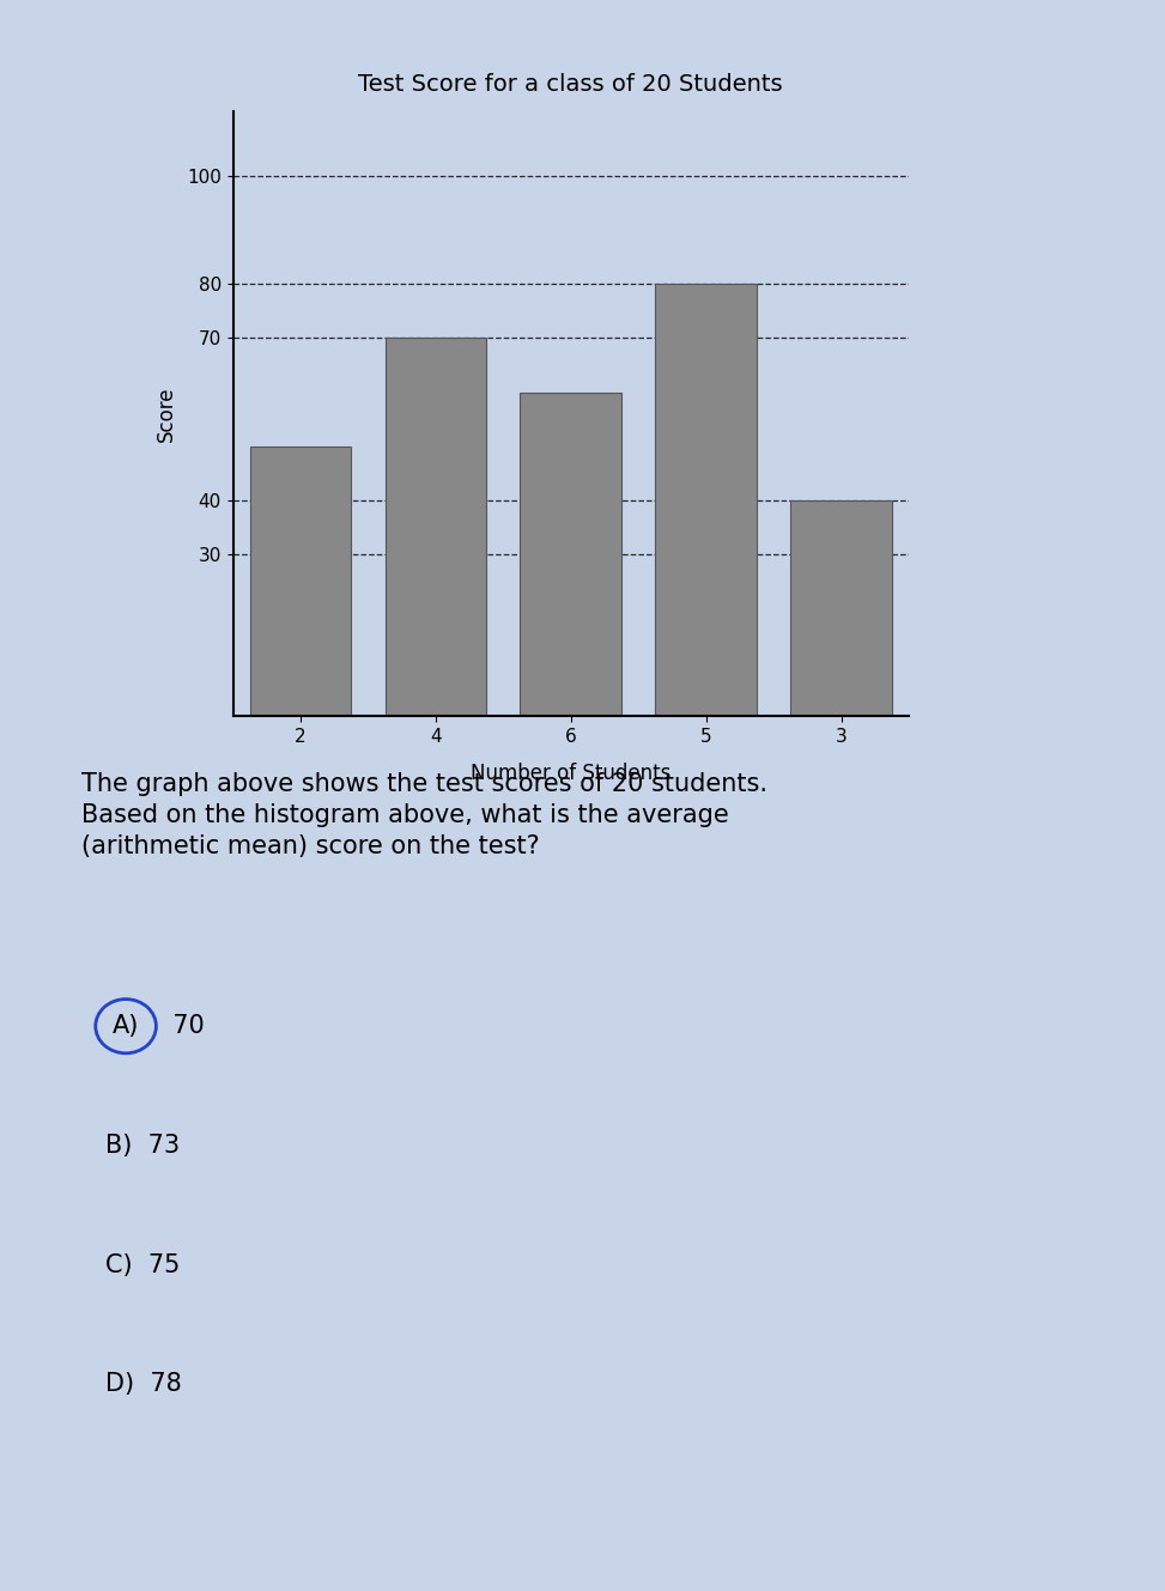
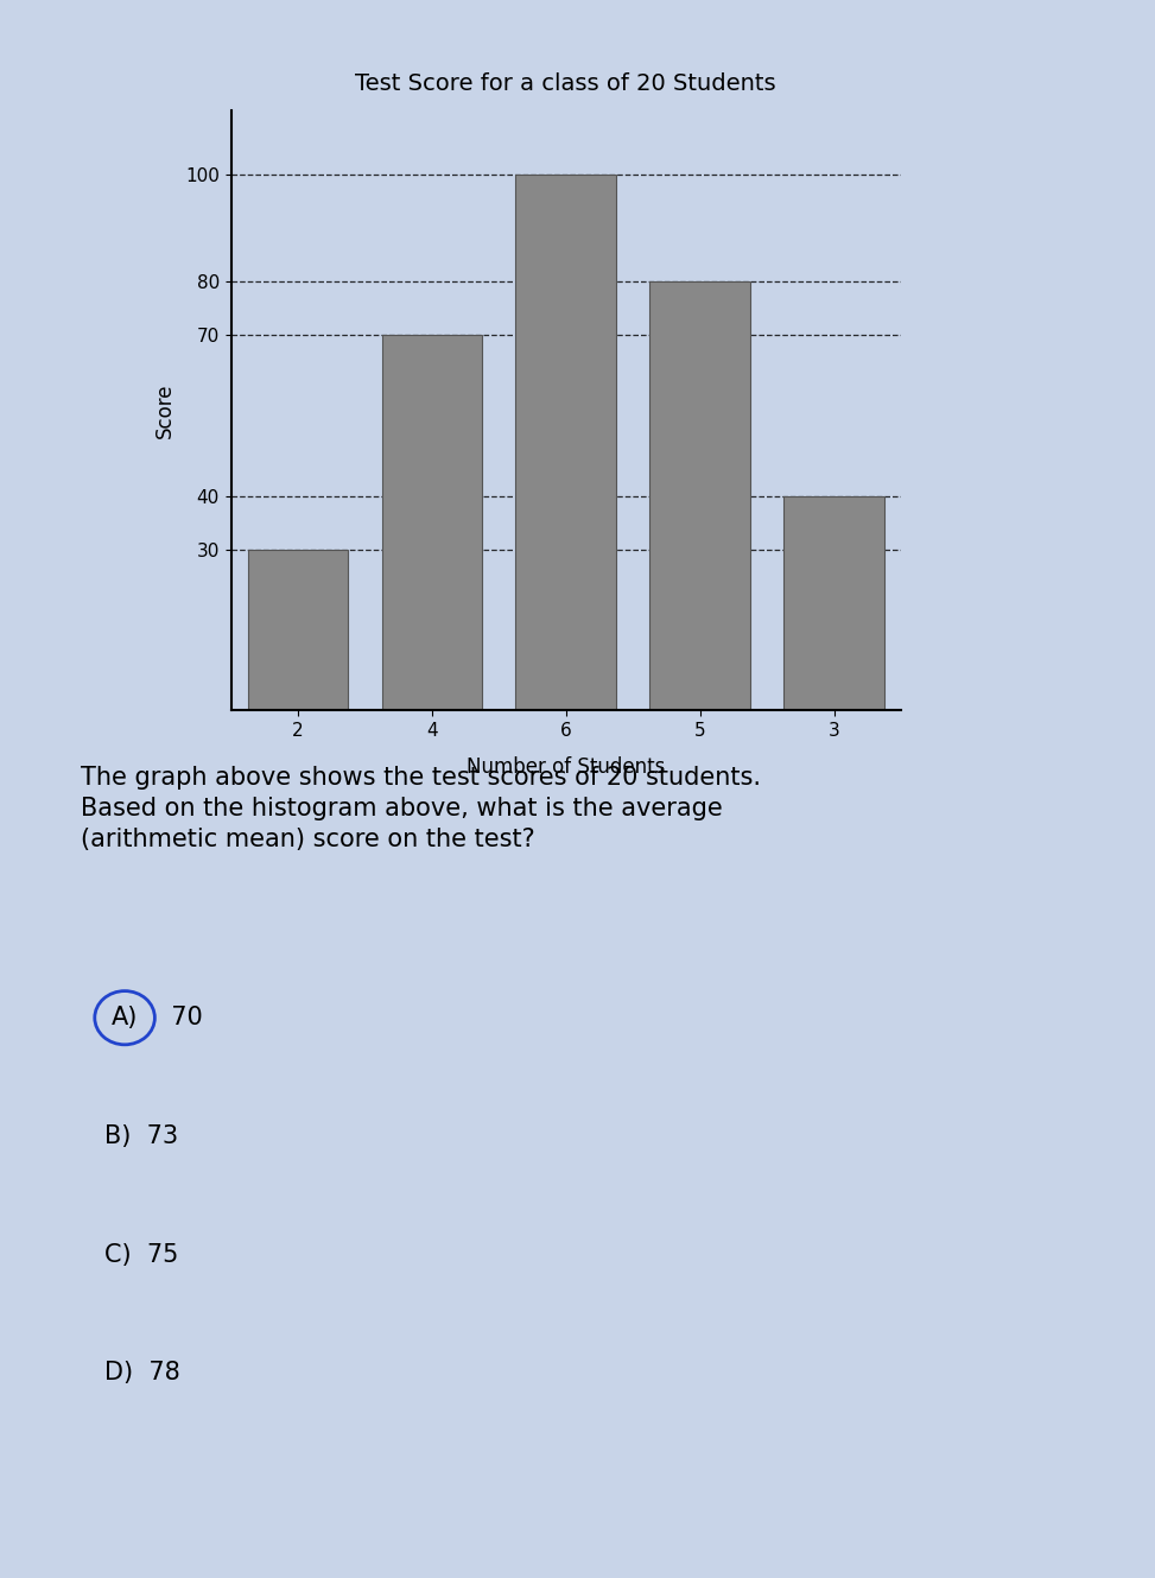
2: 50 -> 30
6: 60 -> 100
